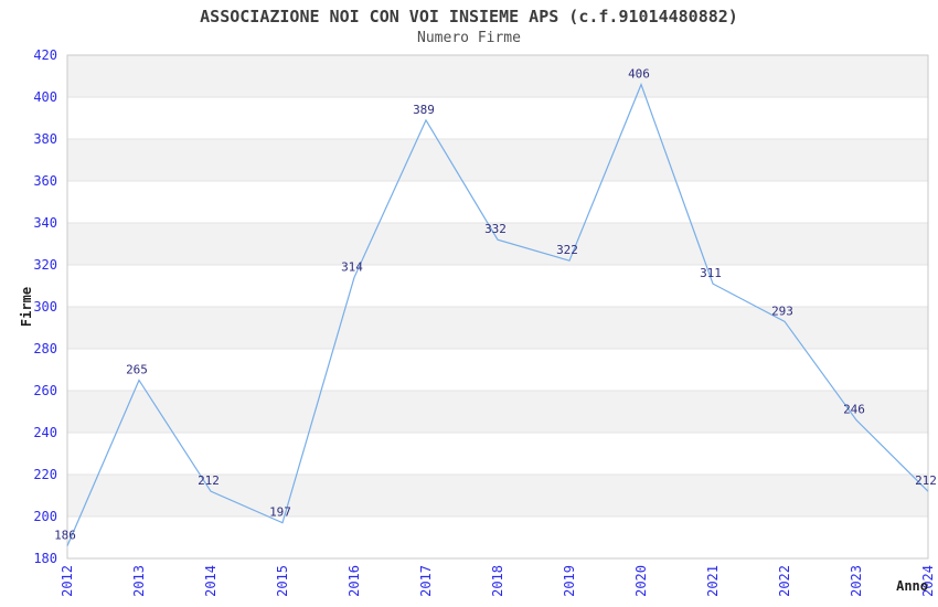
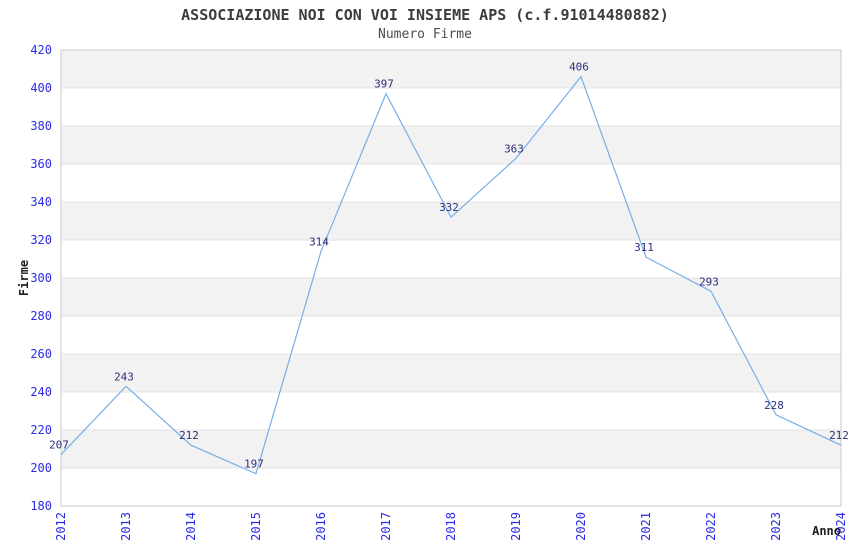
2012: 186 -> 207
2013: 265 -> 243
2017: 389 -> 397
2019: 322 -> 363
2023: 246 -> 228
